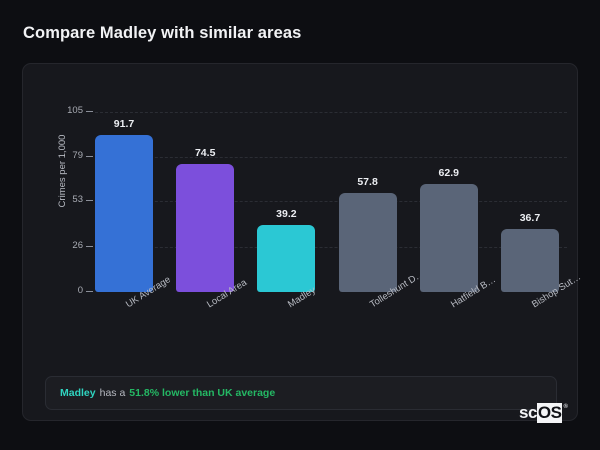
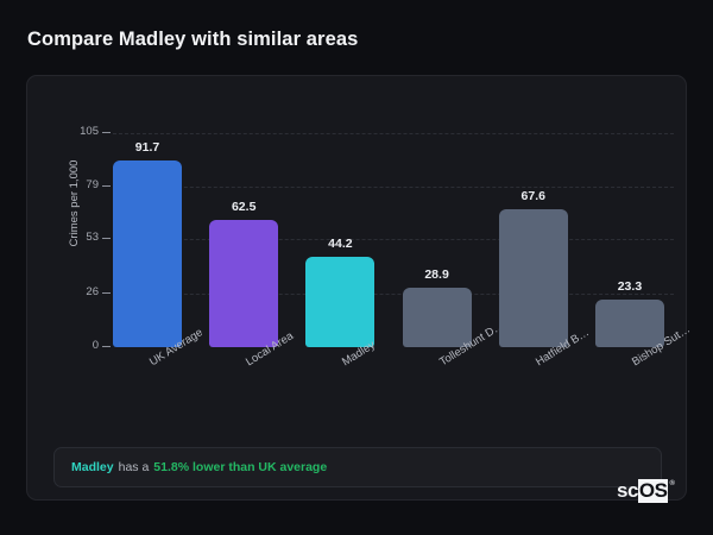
Local Area: 74.5 -> 62.5
Madley: 39.2 -> 44.2
Tolleshunt D…: 57.8 -> 28.9
Hatfield B…: 62.9 -> 67.6
Bishop Sut…: 36.7 -> 23.3
